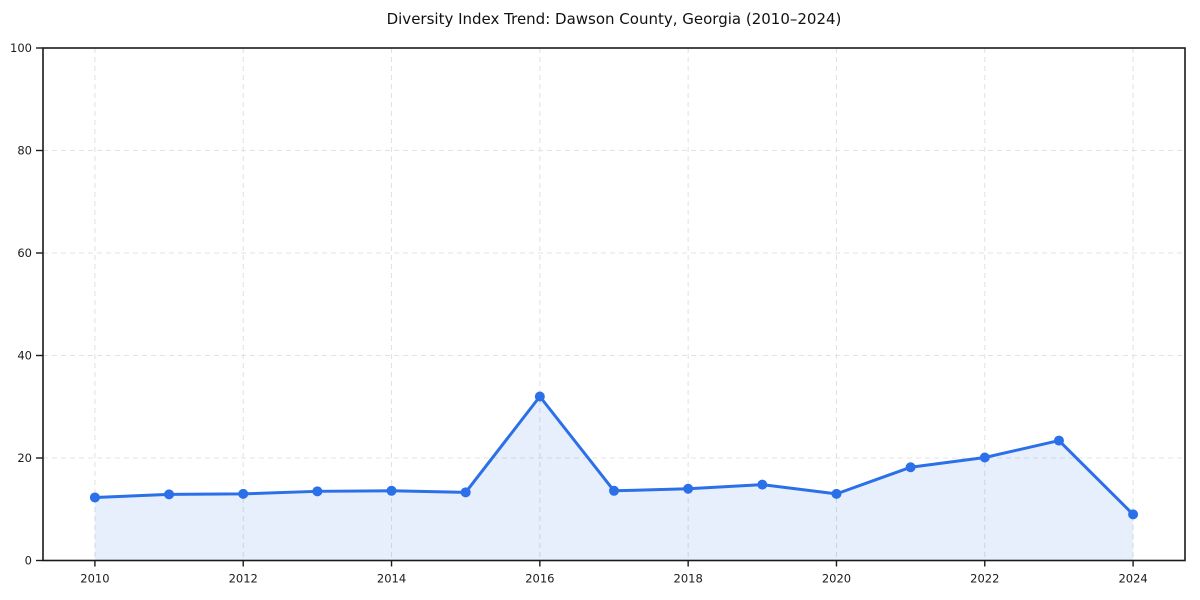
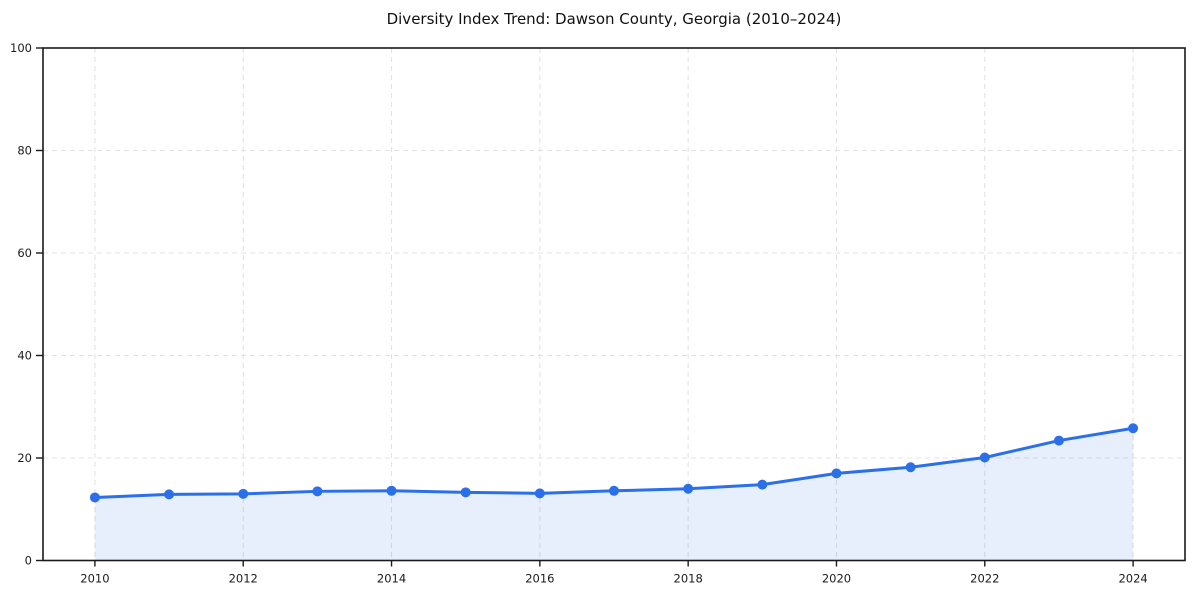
2016: 32 -> 13
2020: 13 -> 17
2024: 9 -> 26
